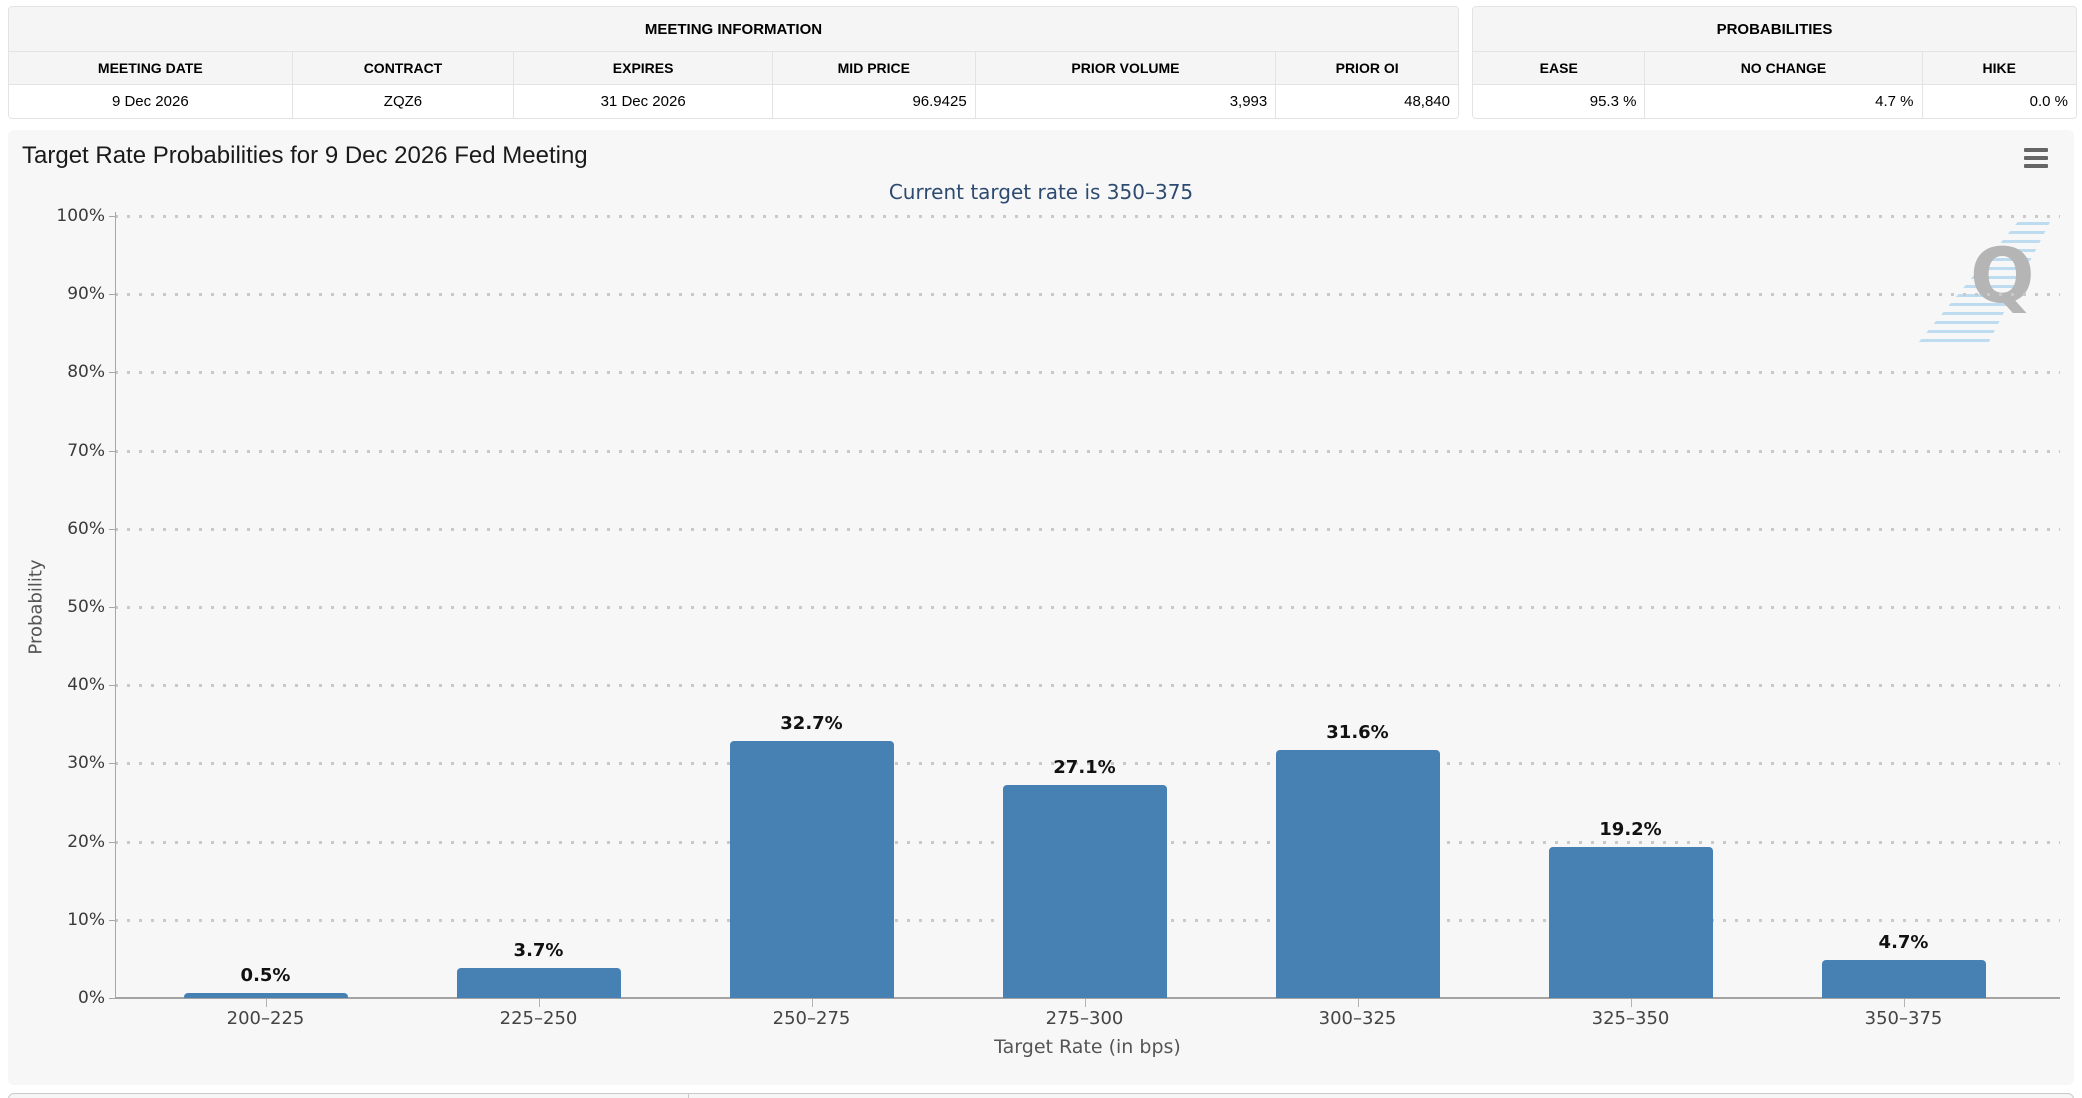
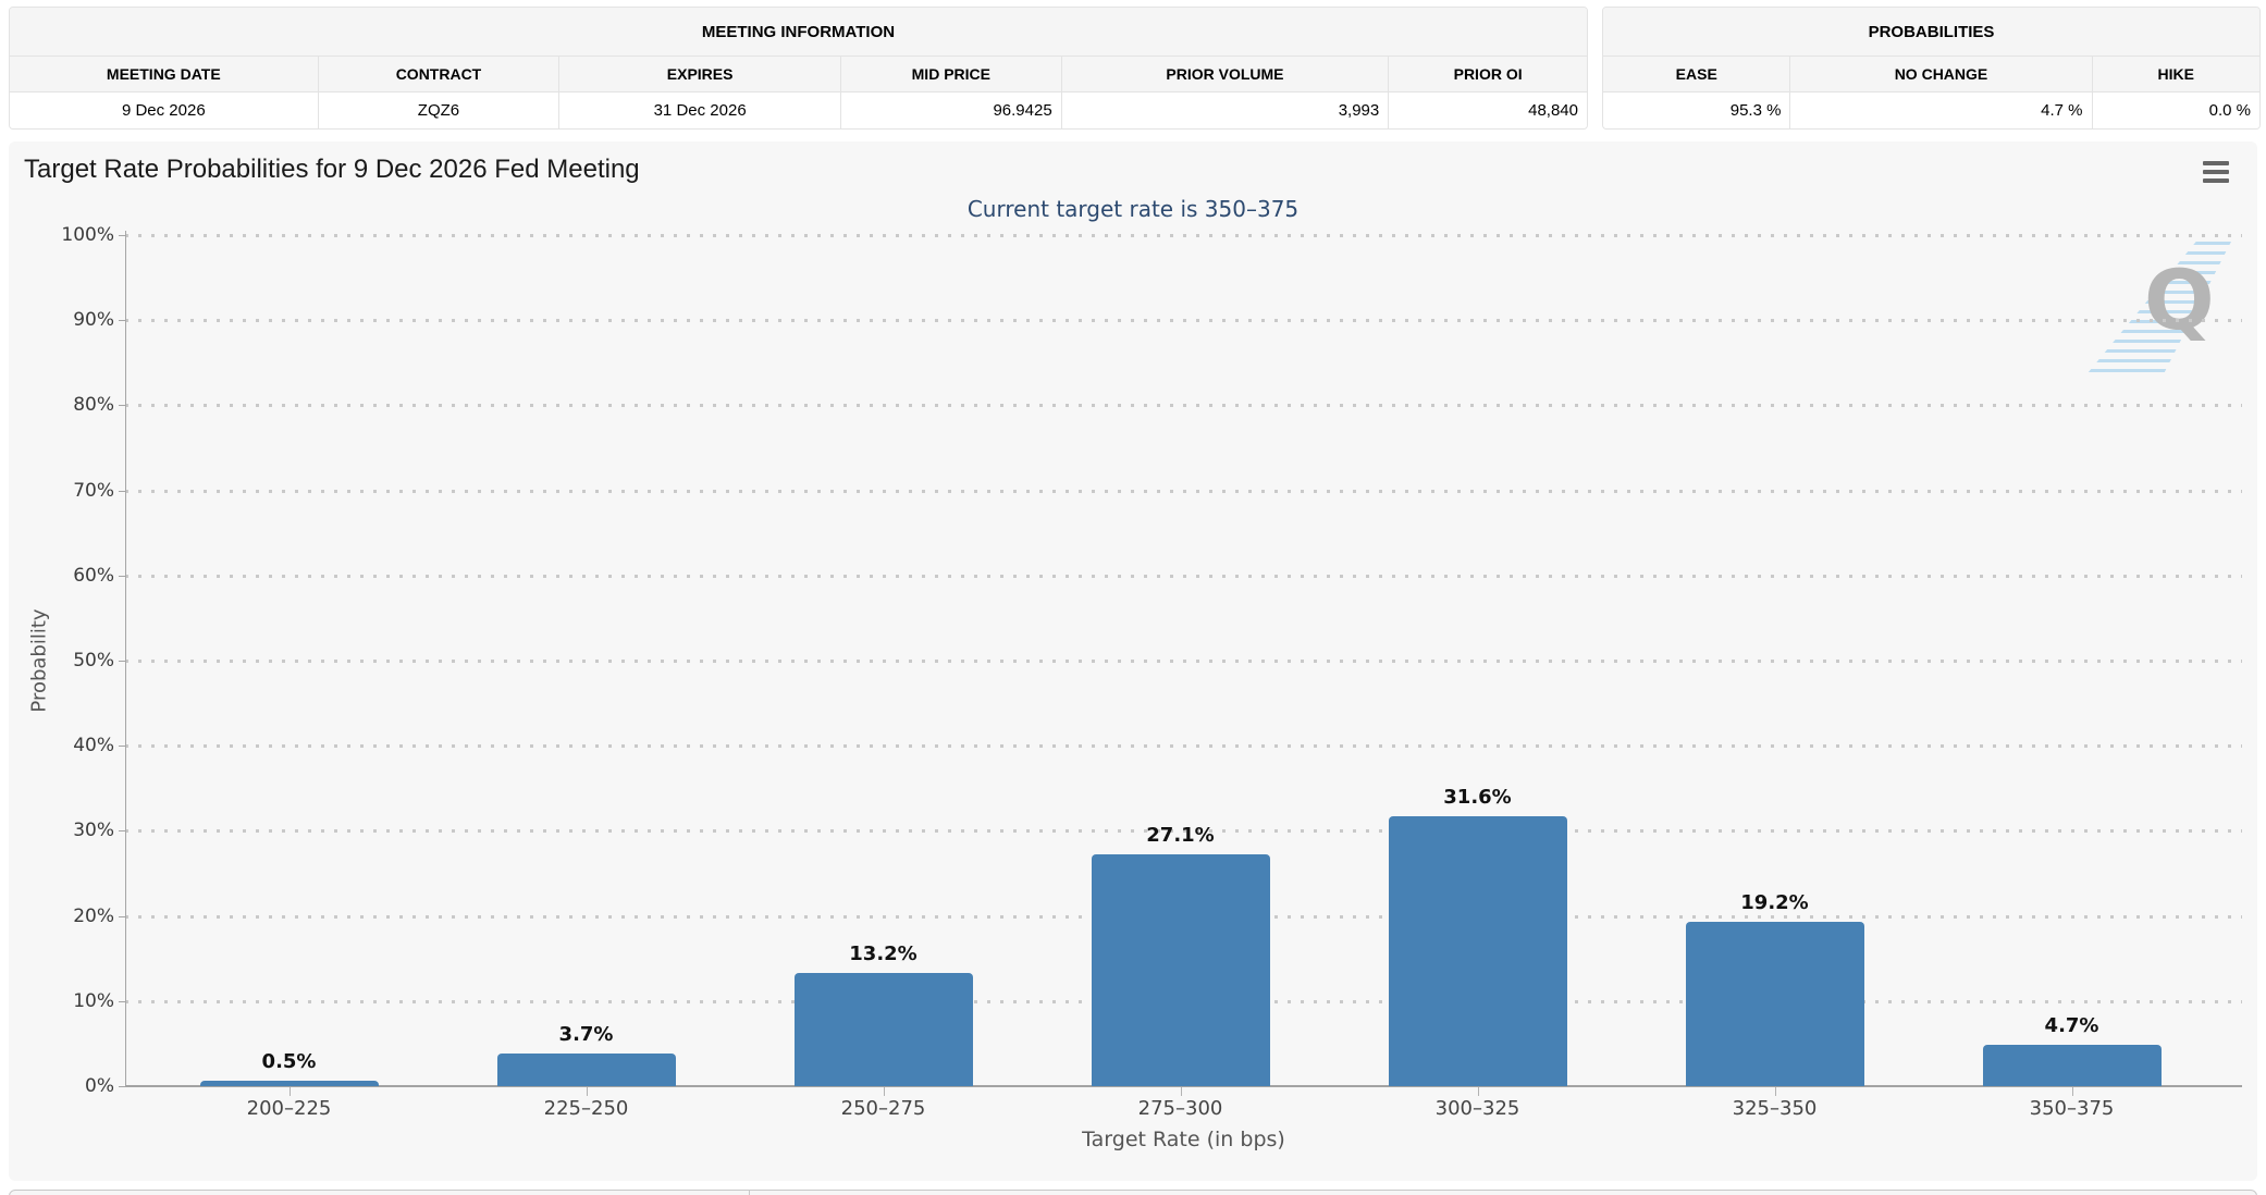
250–275: 32.7% -> 13.2%
